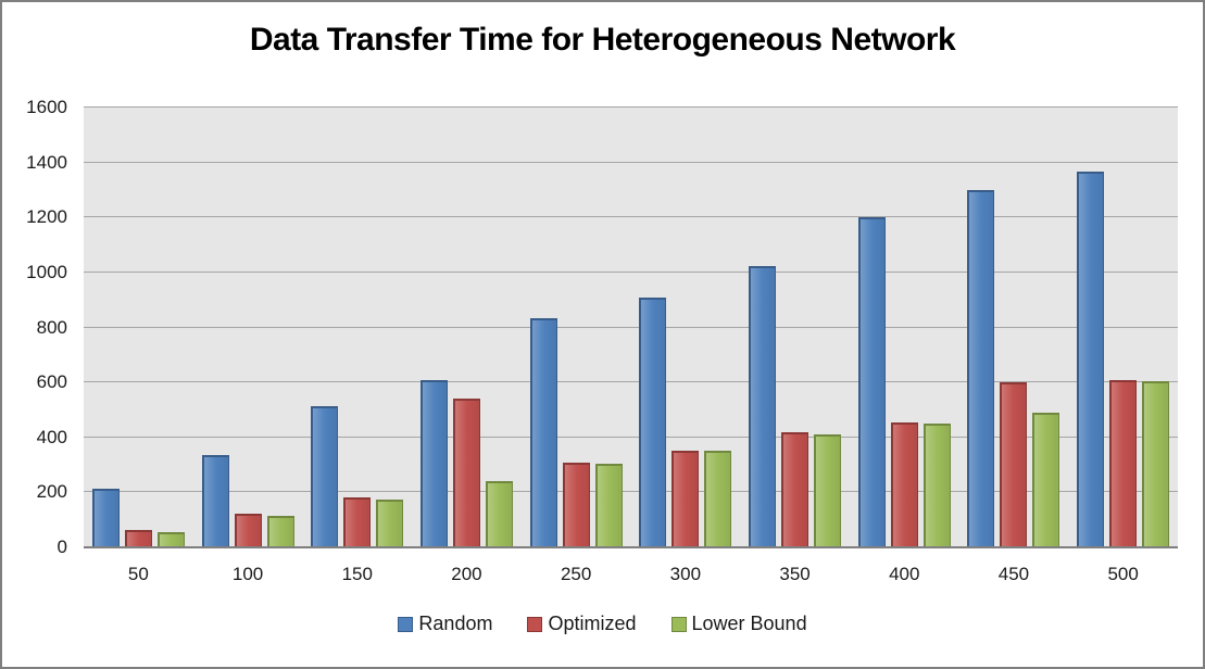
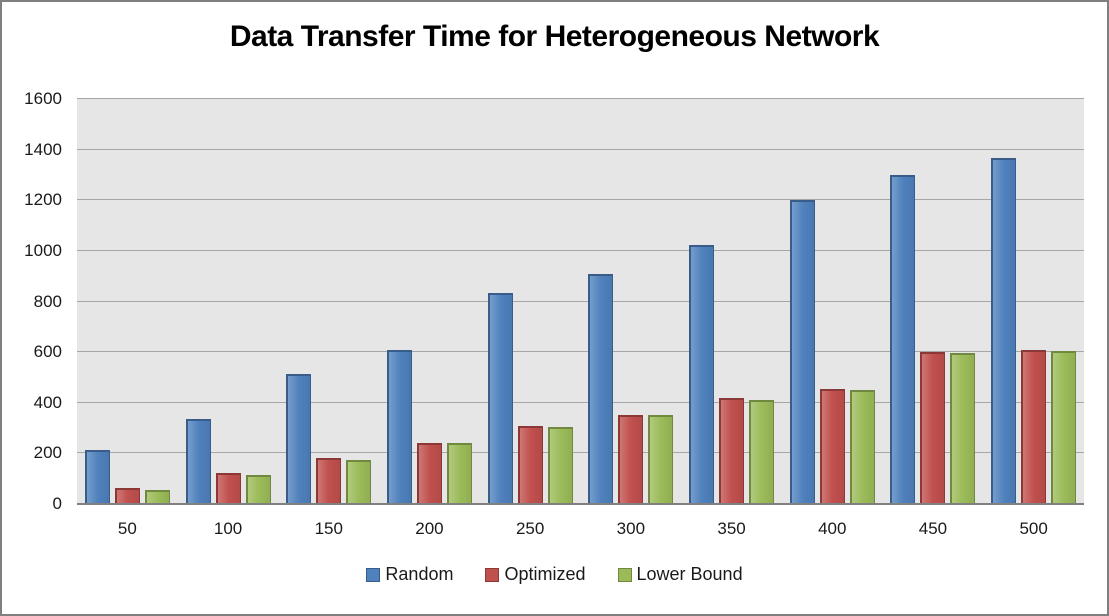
Optimized/200: 540 -> 240
Lower Bound/450: 490 -> 600
